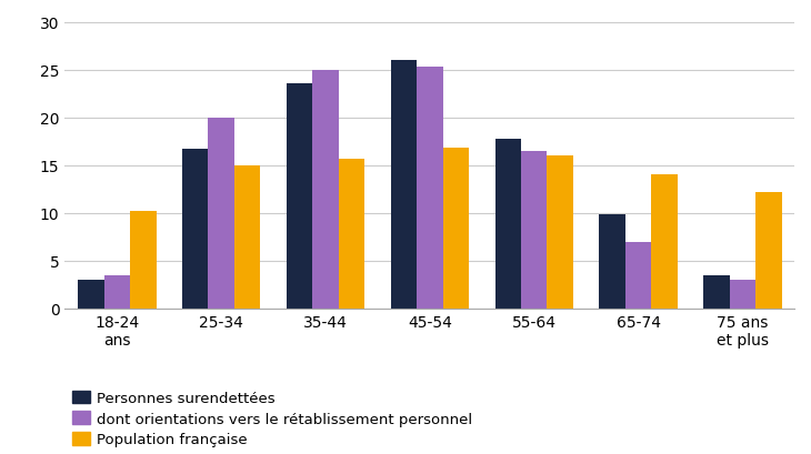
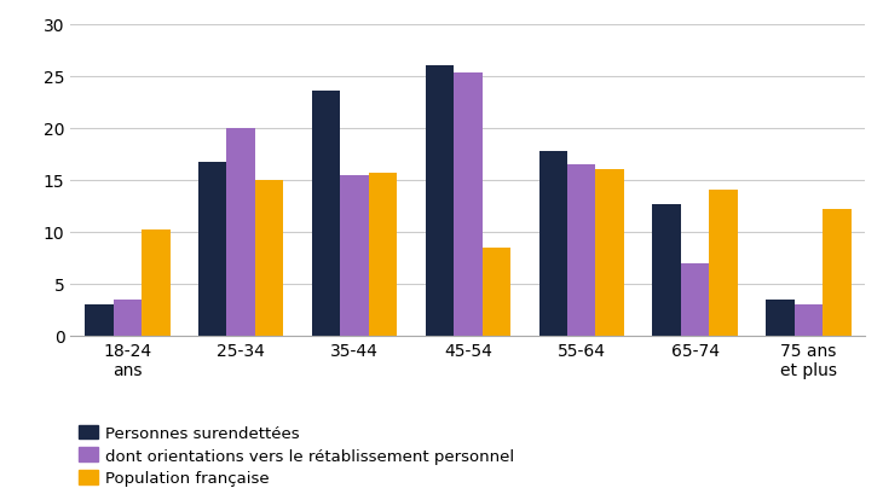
dont orientations vers le rétablissement personnel/35-44: 25.0 -> 15.4
Population française/45-54: 16.8 -> 8.4
Personnes surendettées/65-74: 9.9 -> 12.6
